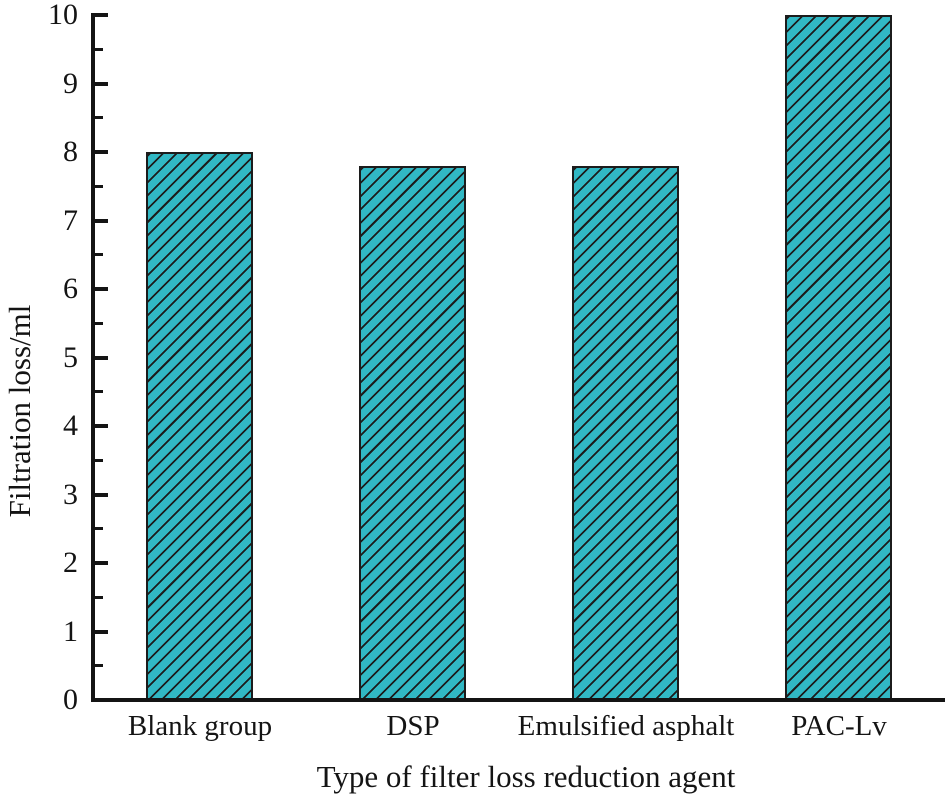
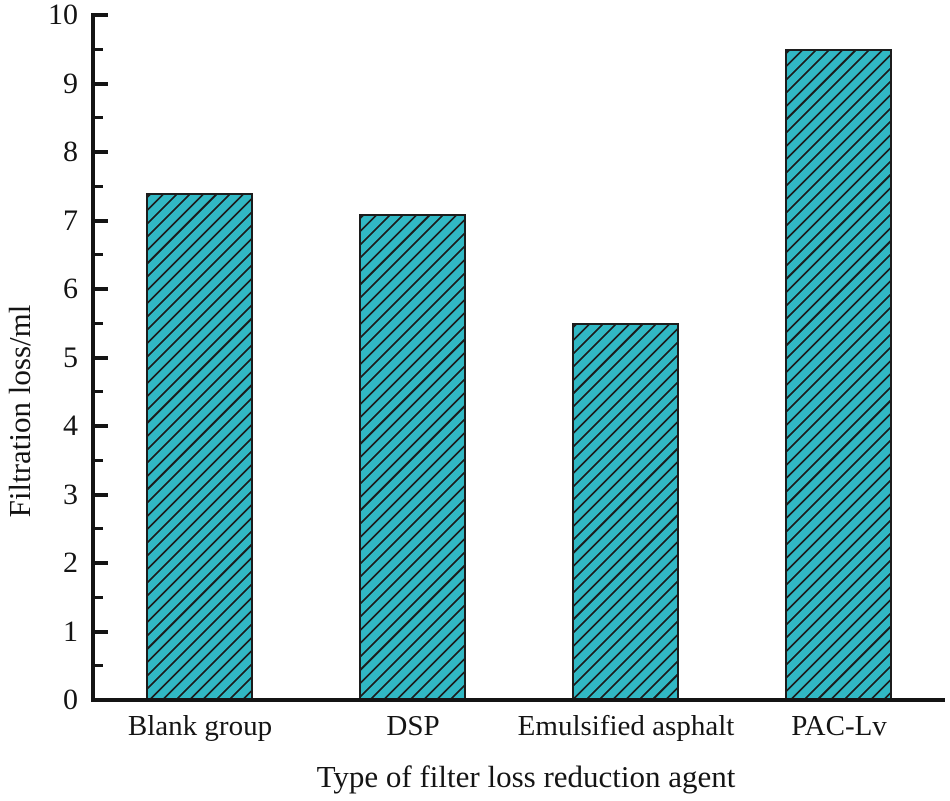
Blank group: 8.0 -> 7.4
DSP: 7.8 -> 7.1
Emulsified asphalt: 7.8 -> 5.5
PAC-Lv: 10.0 -> 9.5
